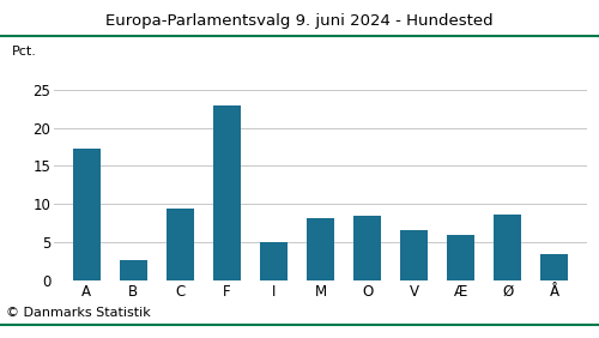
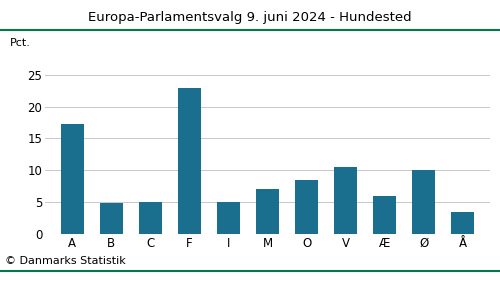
B: 2.6 -> 4.9
C: 9.4 -> 5.0
M: 8.2 -> 7.0
V: 6.6 -> 10.5
Ø: 8.6 -> 10.0
